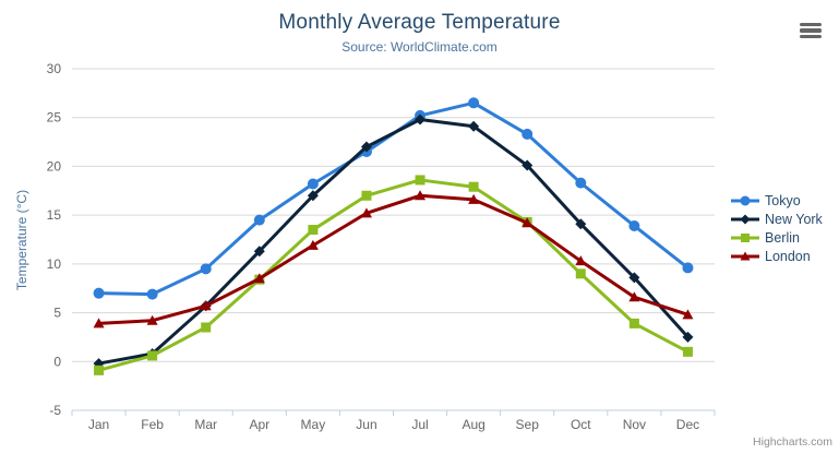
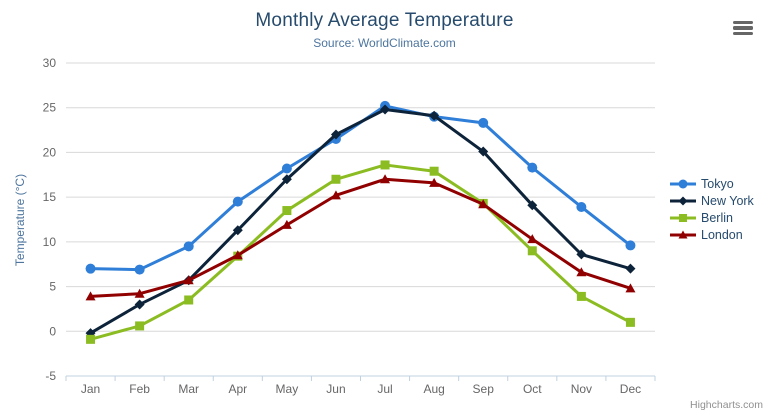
New York/Feb: 1 -> 3
Tokyo/Aug: 26 -> 24
New York/Dec: 2 -> 7
